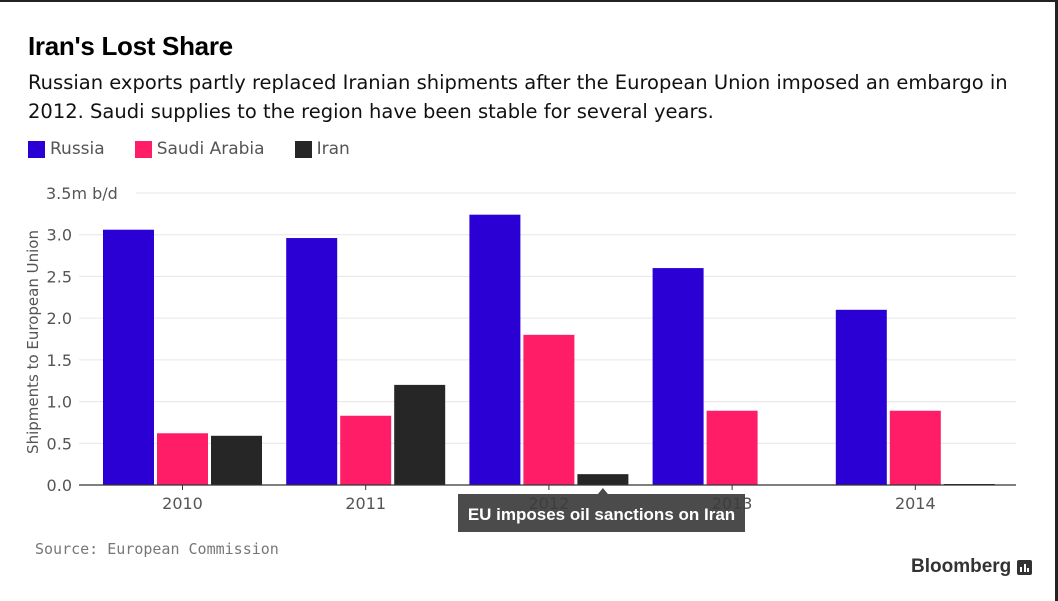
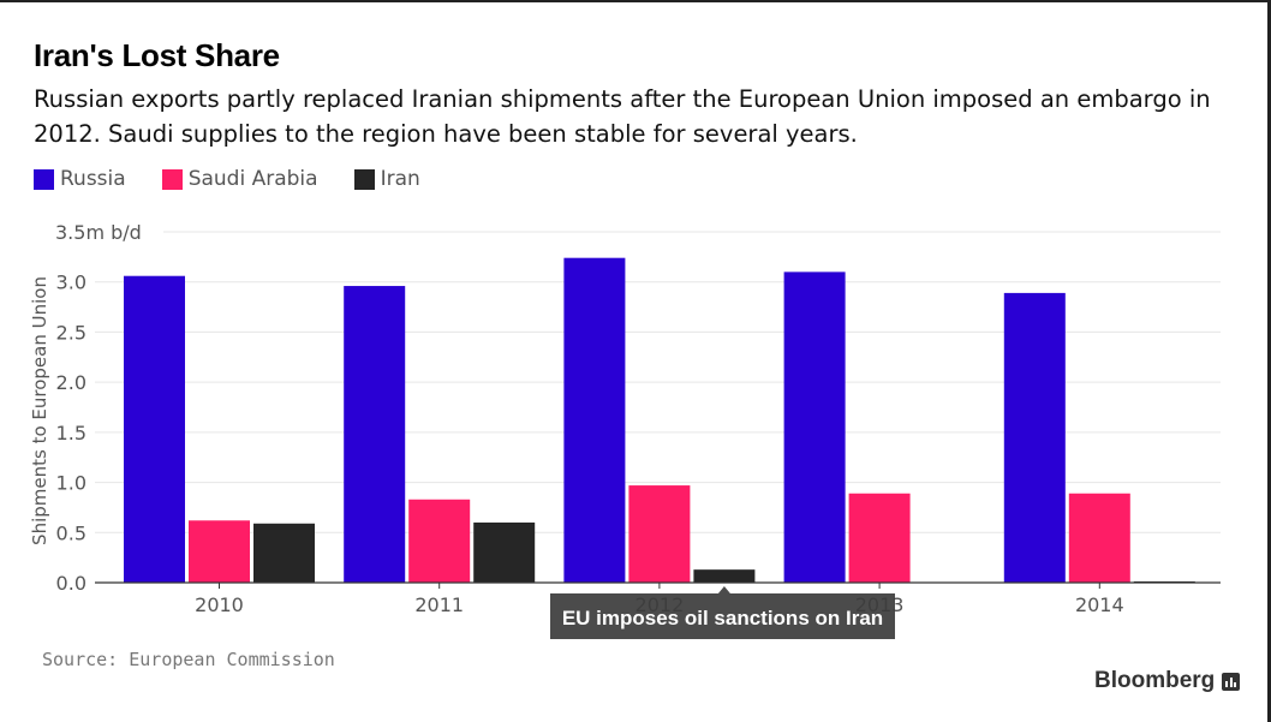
Iran/2011: 1.2 -> 0.6
Saudi Arabia/2012: 1.8 -> 1.0
Russia/2013: 2.6 -> 3.1
Russia/2014: 2.1 -> 2.9
